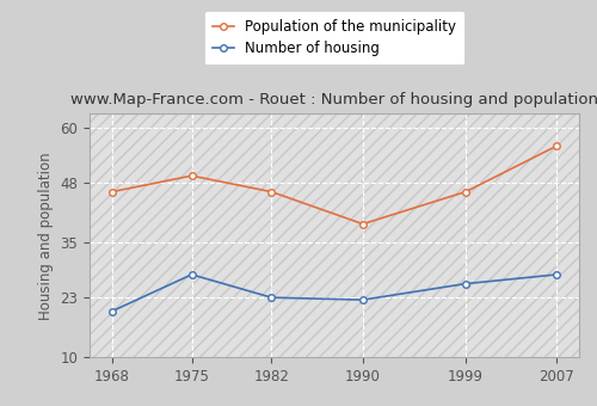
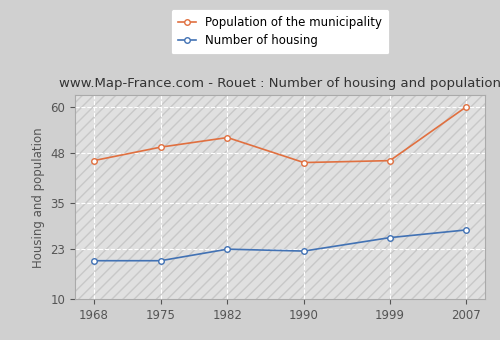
Number of housing/1975: 28.0 -> 20.0
Population of the municipality/1982: 46.0 -> 52.0
Population of the municipality/1990: 39.0 -> 45.5
Population of the municipality/2007: 56.0 -> 60.0
